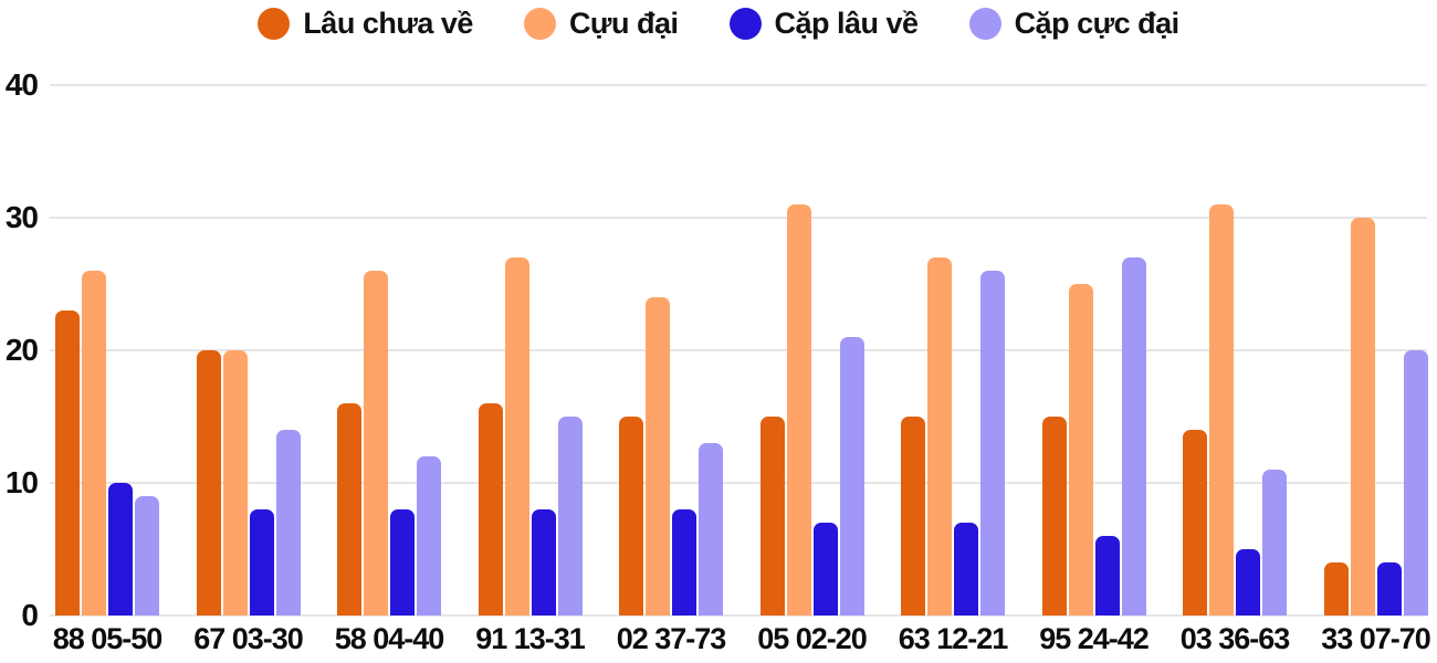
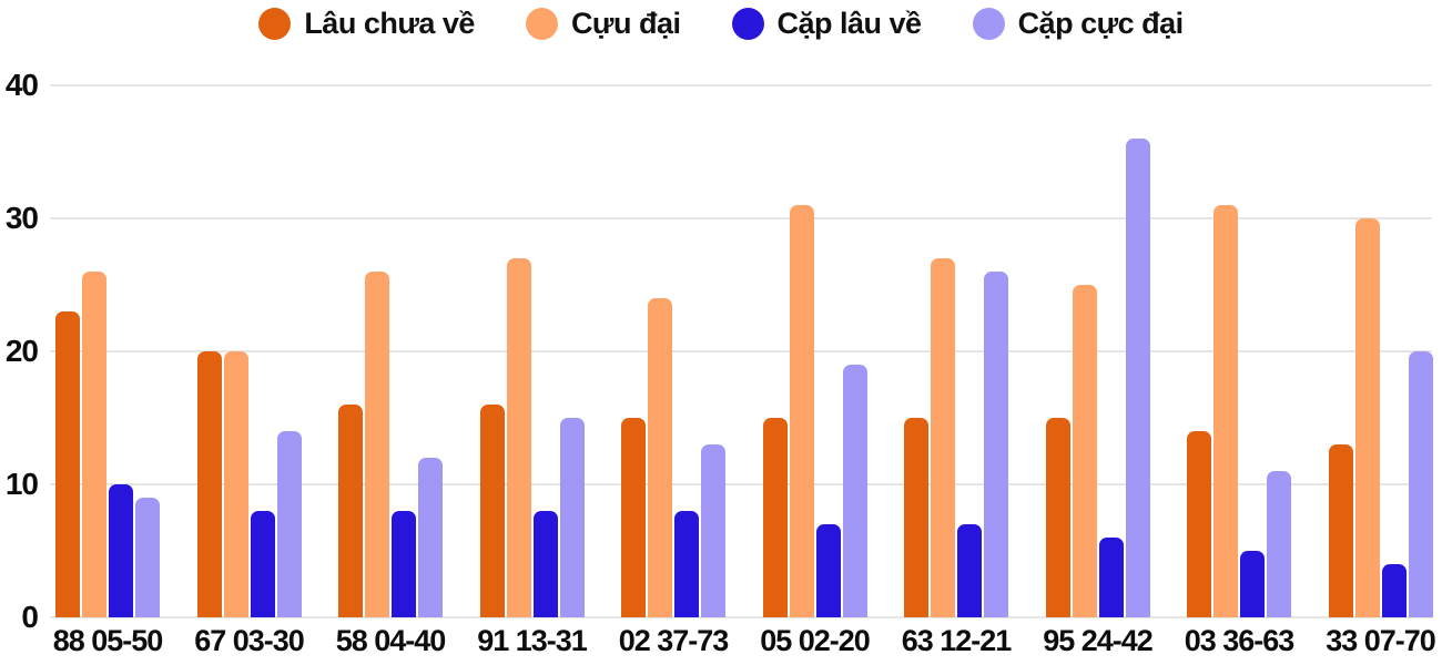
Cặp cực đại/05 02-20: 21 -> 19
Cặp cực đại/95 24-42: 27 -> 36
Lâu chưa về/33 07-70: 4 -> 13
